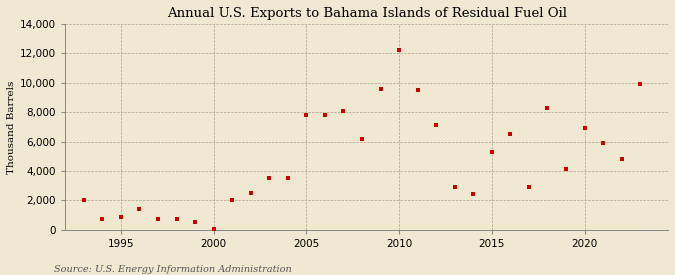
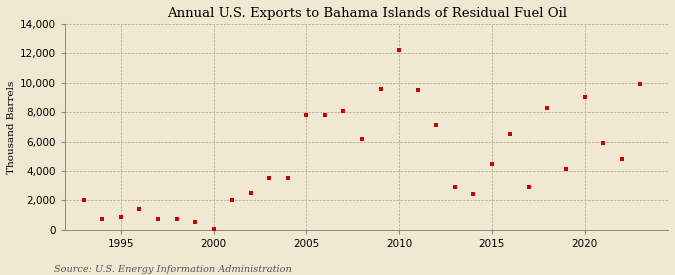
2015: 5,300 -> 4,500
2020: 6,900 -> 9,000
